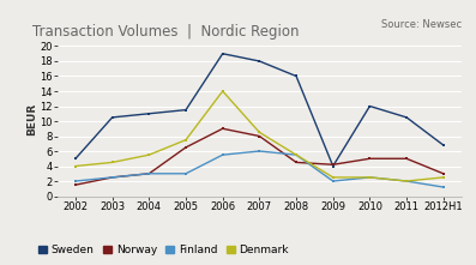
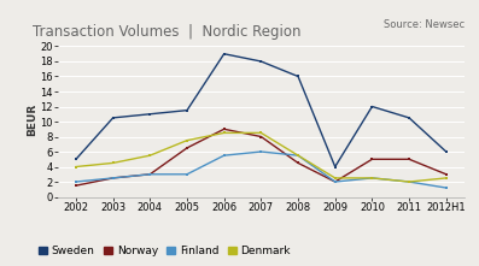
Denmark/2006: 14.0 -> 8.5
Norway/2009: 4.2 -> 2.0
Sweden/2012H1: 6.8 -> 6.0
